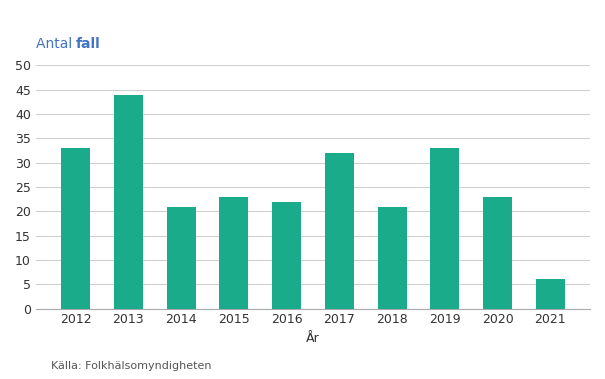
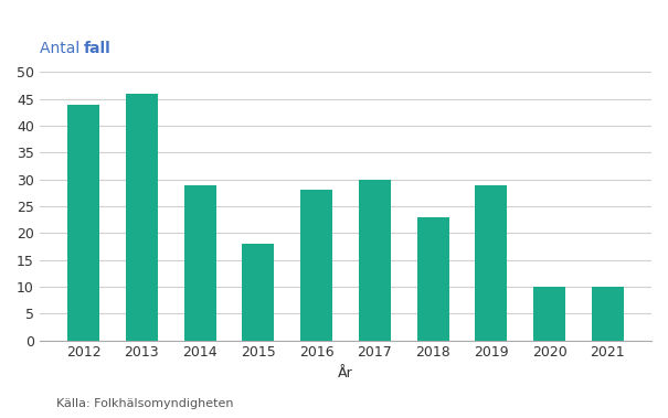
2012: 33 -> 44
2013: 44 -> 46
2014: 21 -> 29
2015: 23 -> 18
2016: 22 -> 28
2017: 32 -> 30
2018: 21 -> 23
2019: 33 -> 29
2020: 23 -> 10
2021: 6 -> 10
